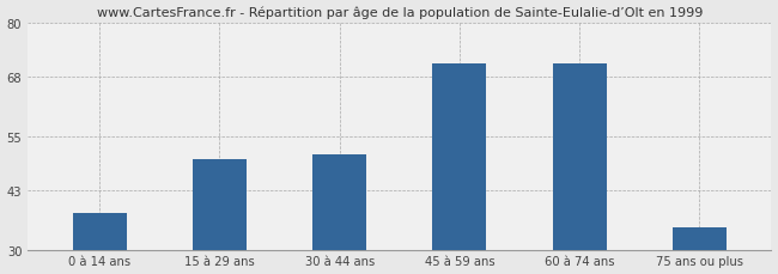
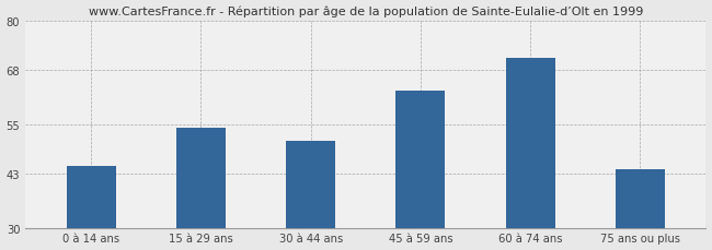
0 à 14 ans: 38 -> 45
15 à 29 ans: 50 -> 54
45 à 59 ans: 71 -> 63
75 ans ou plus: 35 -> 44
